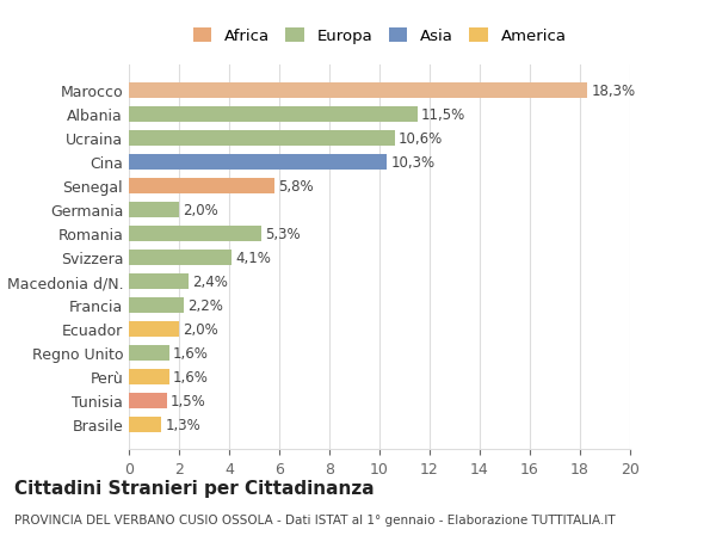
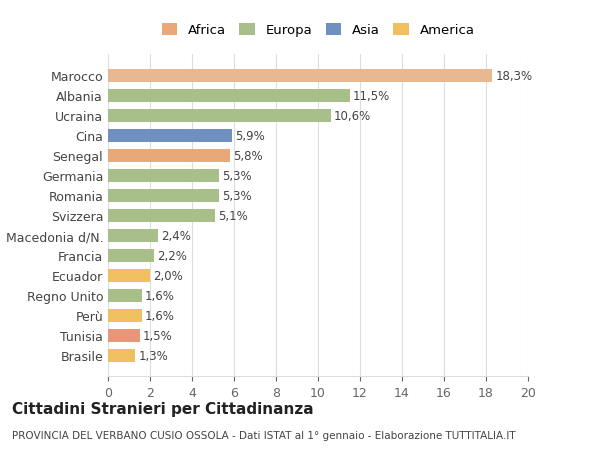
Cina: 10,3% -> 5,9%
Germania: 2,0% -> 5,3%
Svizzera: 4,1% -> 5,1%
